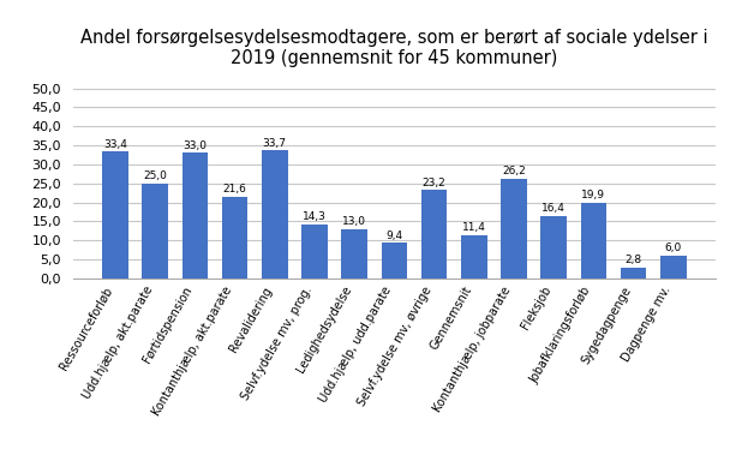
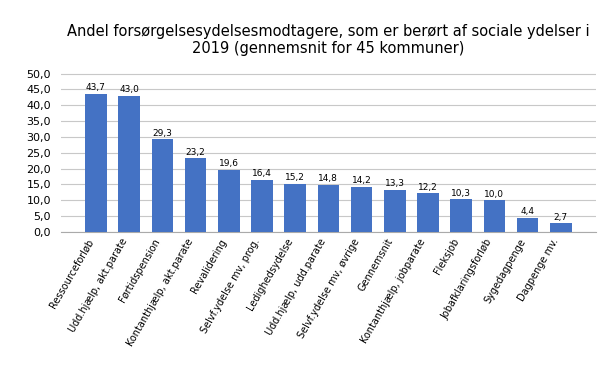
Ressourceforløb: 33,4 -> 43,7
Udd.hjælp, akt.parate: 25,0 -> 43,0
Førtidspension: 33,0 -> 29,3
Kontanthjælp, akt.parate: 21,6 -> 23,2
Revalidering: 33,7 -> 19,6
Selvf.ydelse mv, prog.: 14,3 -> 16,4
Ledighedsydelse: 13,0 -> 15,2
Udd.hjælp, udd.parate: 9,4 -> 14,8
Selvf.ydelse mv, øvrige: 23,2 -> 14,2
Gennemsnit: 11,4 -> 13,3
Kontanthjælp, jobparate: 26,2 -> 12,2
Fleksjob: 16,4 -> 10,3
Jobafklaringsforløb: 19,9 -> 10,0
Sygedagpenge: 2,8 -> 4,4
Dagpenge mv.: 6,0 -> 2,7
